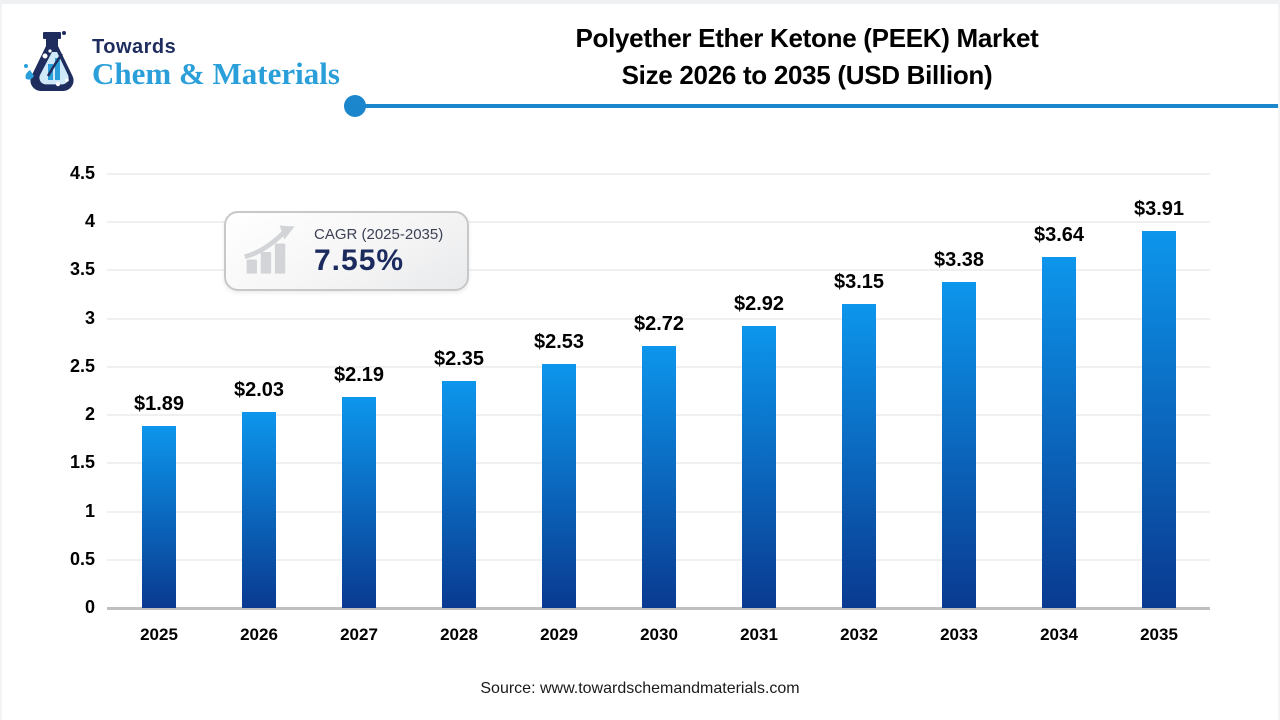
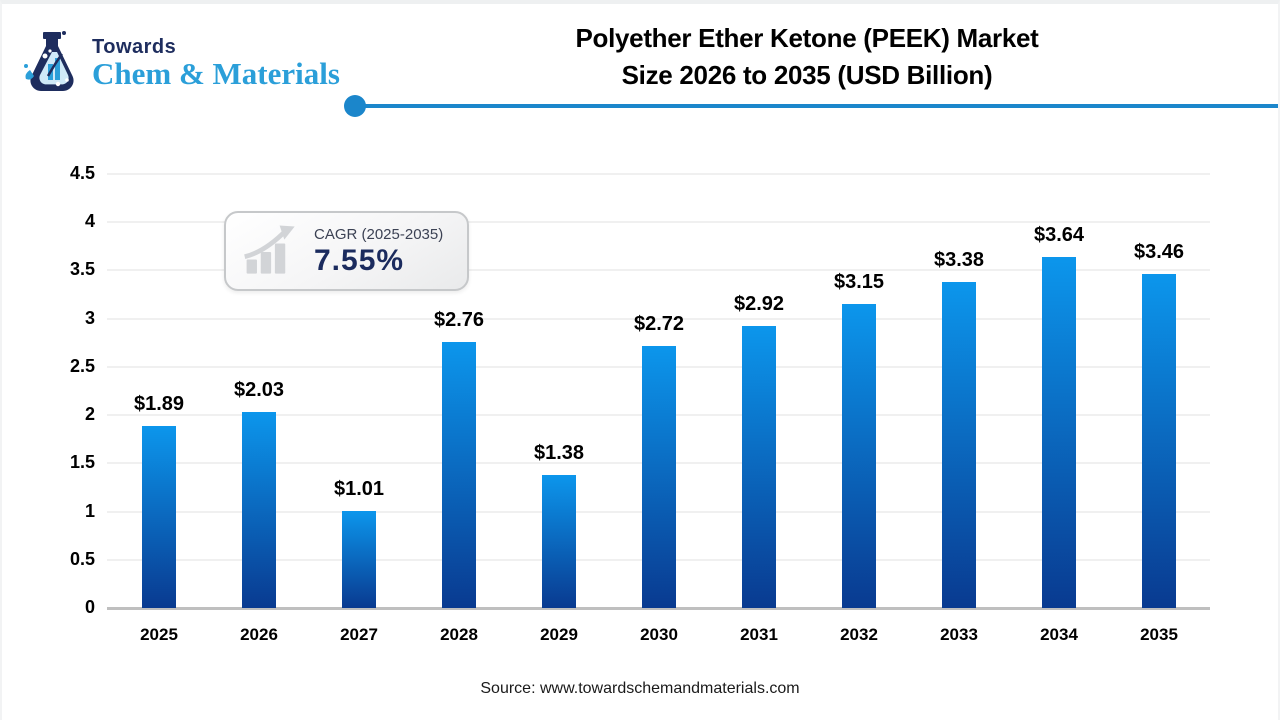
2027: $2.19 -> $1.01
2028: $2.35 -> $2.76
2029: $2.53 -> $1.38
2035: $3.91 -> $3.46
